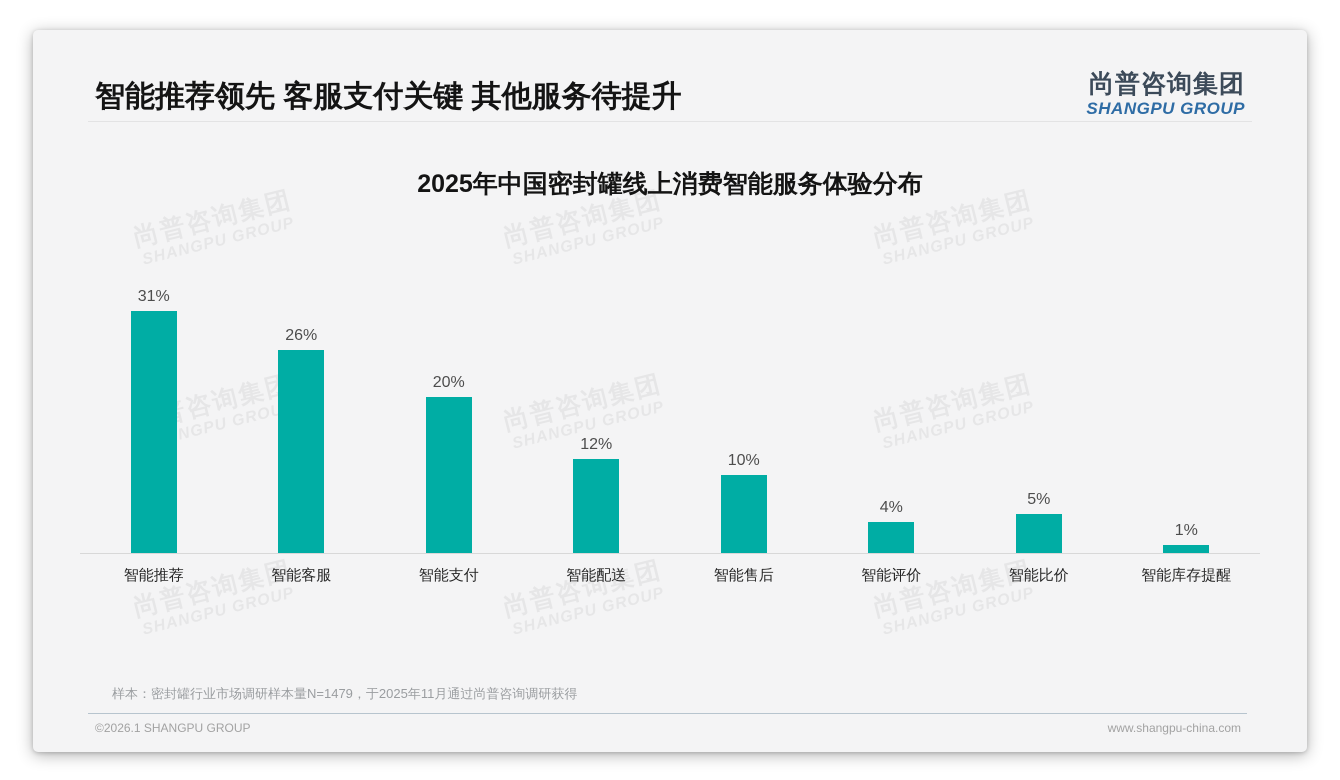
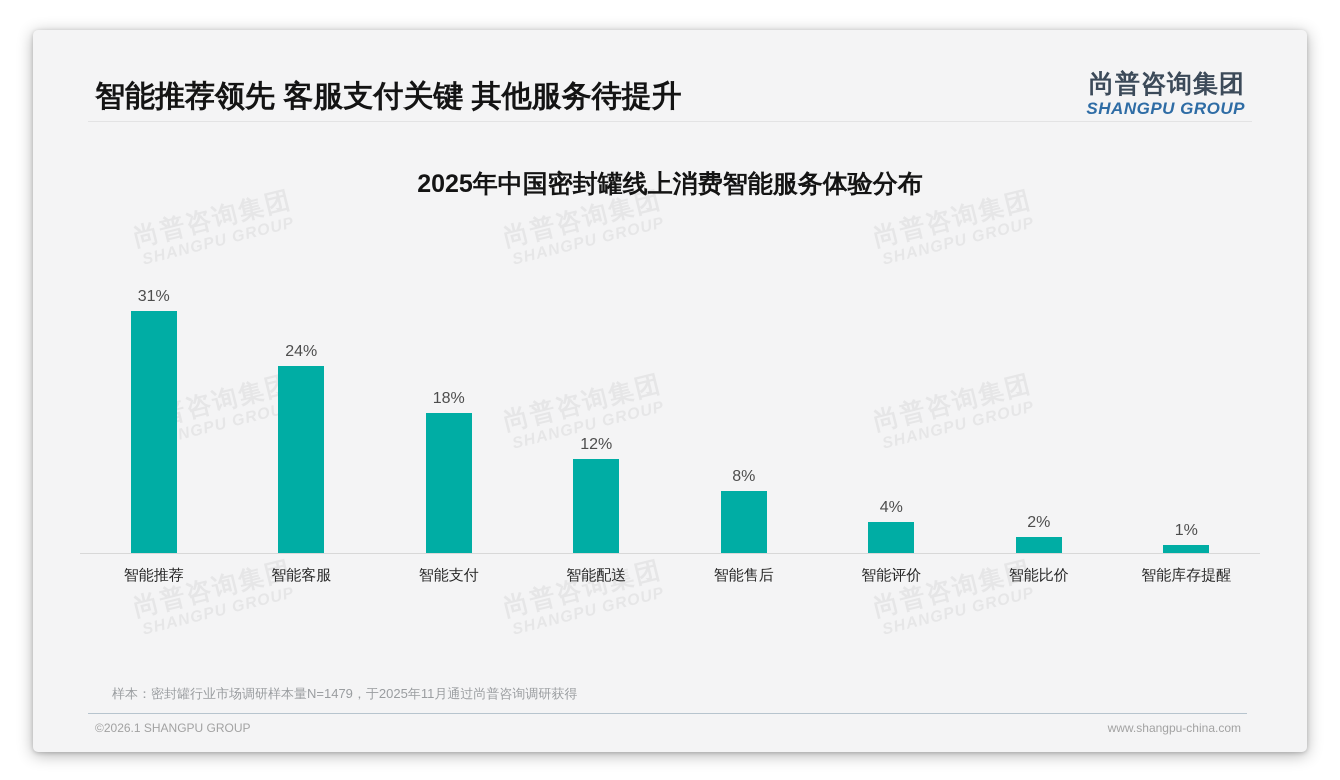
智能客服: 26% -> 24%
智能支付: 20% -> 18%
智能售后: 10% -> 8%
智能比价: 5% -> 2%
